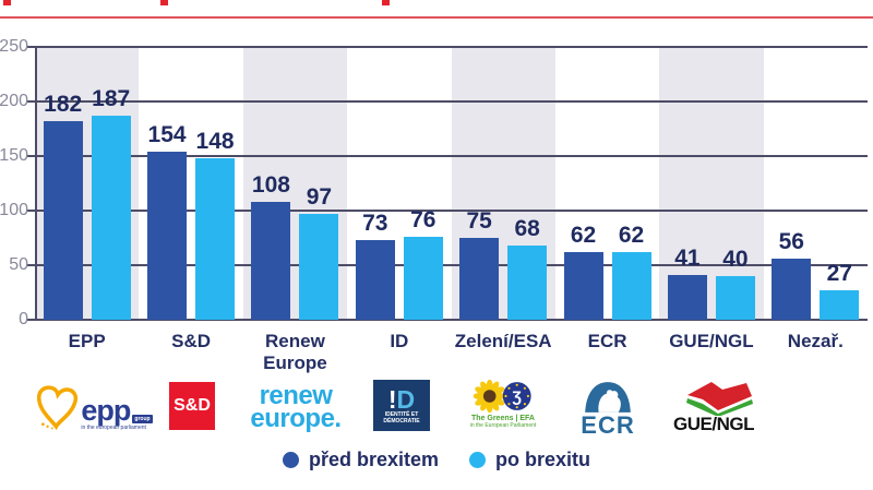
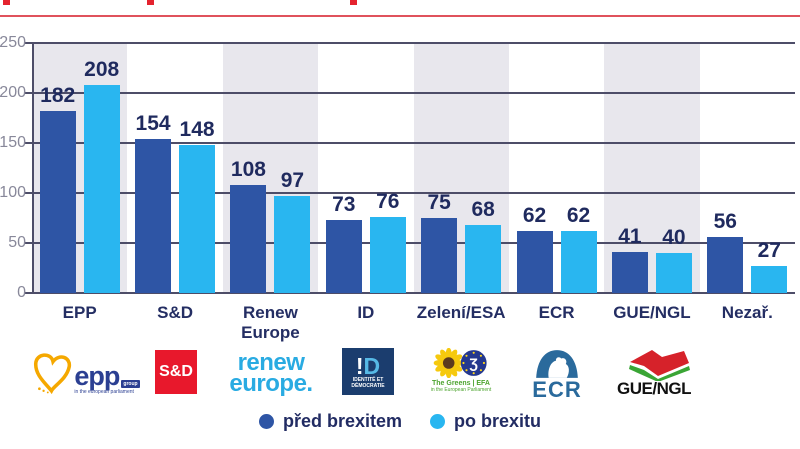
po brexitu/EPP: 187 -> 208
